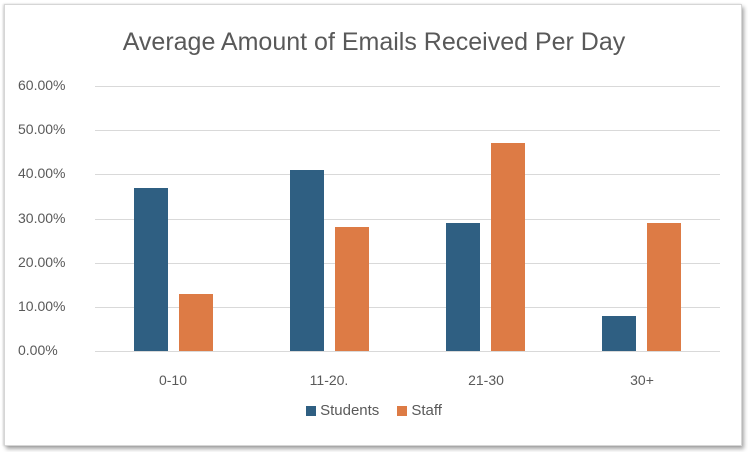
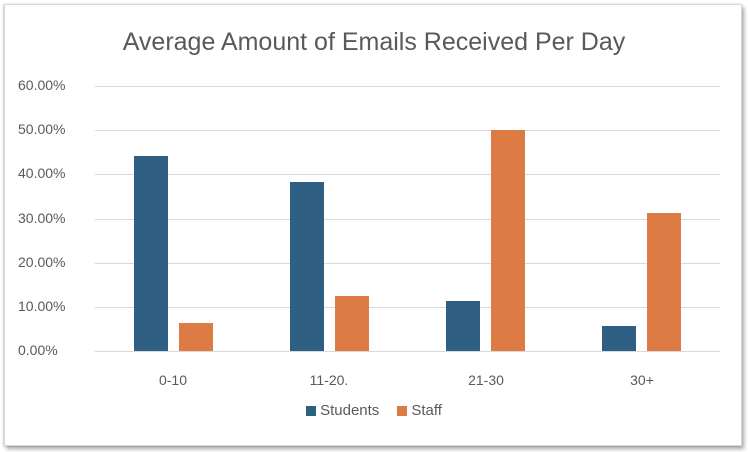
Students/0-10: 37% -> 44%
Staff/0-10: 13% -> 6%
Students/11-20.: 41% -> 38%
Staff/11-20.: 28% -> 12%
Students/21-30: 29% -> 11%
Staff/21-30: 47% -> 50%
Students/30+: 8% -> 6%
Staff/30+: 29% -> 31%
